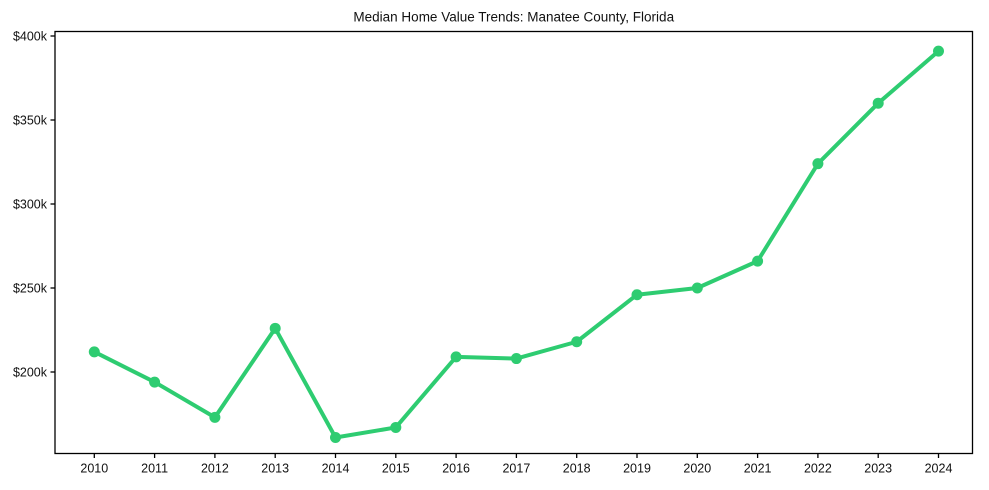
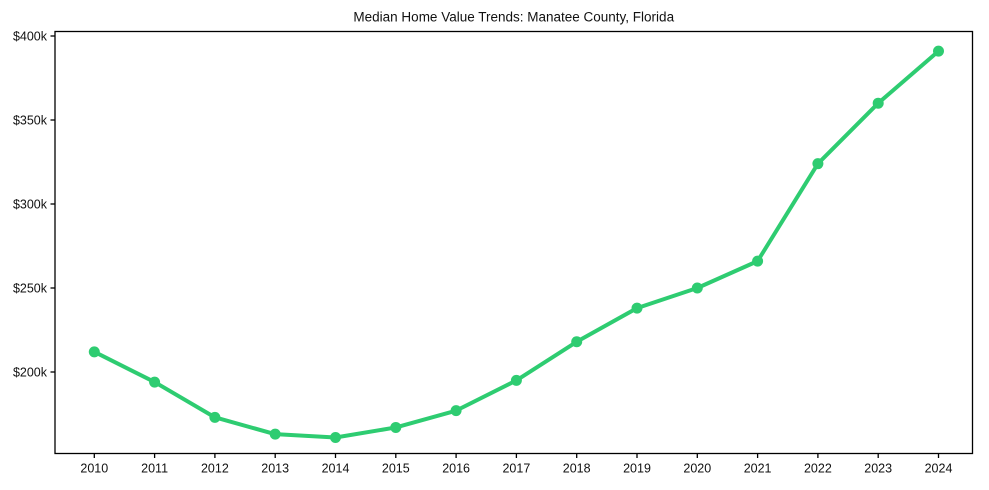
2013: $226k -> $163k
2016: $209k -> $177k
2017: $208k -> $195k
2019: $246k -> $238k
